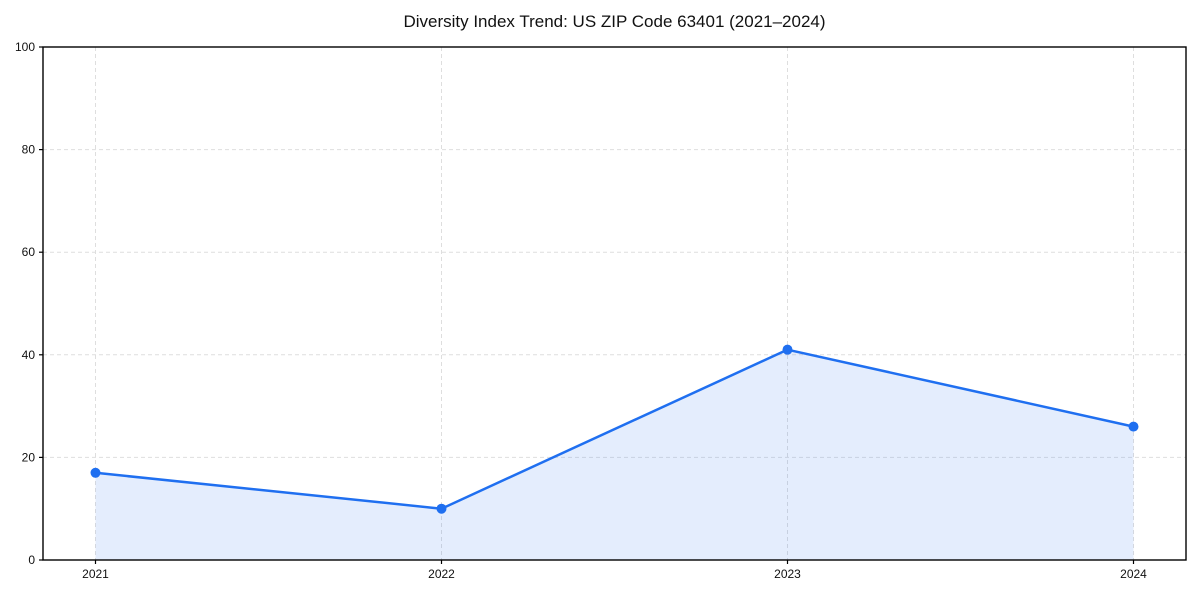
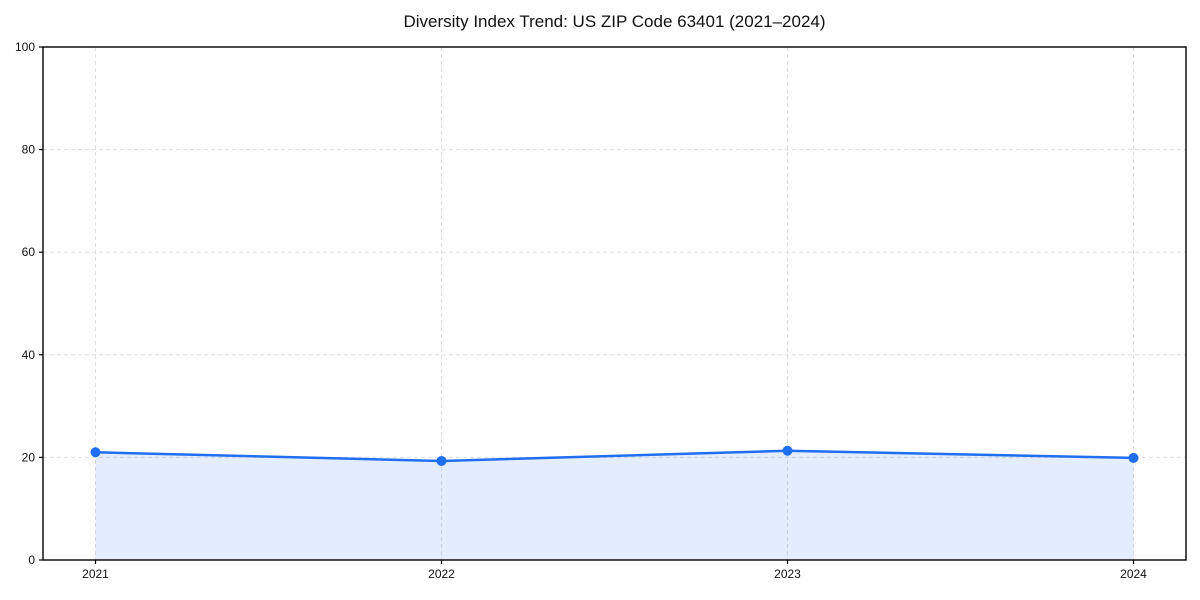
2021: 17 -> 21
2022: 10 -> 19
2023: 41 -> 21
2024: 26 -> 20
